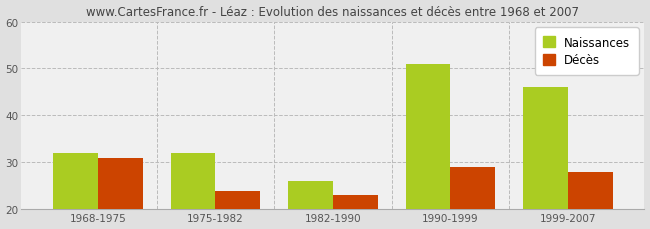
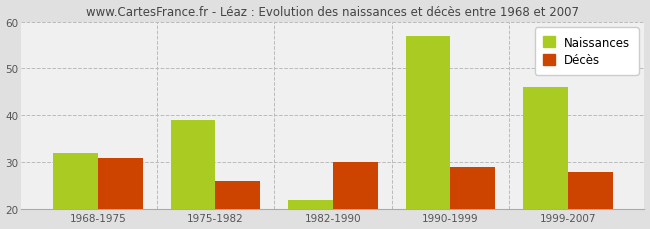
Naissances/1975-1982: 32 -> 39
Décès/1975-1982: 24 -> 26
Naissances/1982-1990: 26 -> 22
Décès/1982-1990: 23 -> 30
Naissances/1990-1999: 51 -> 57
